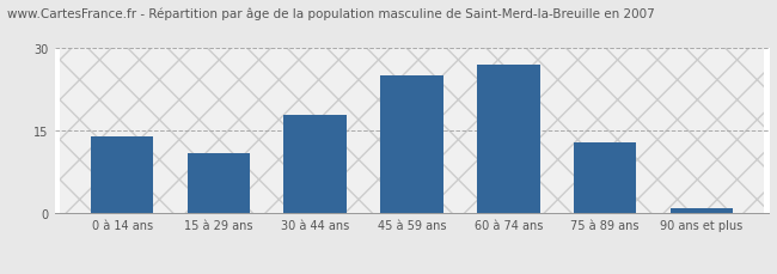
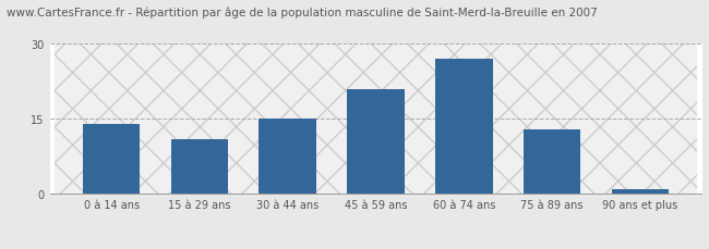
30 à 44 ans: 18 -> 15
45 à 59 ans: 25 -> 21
